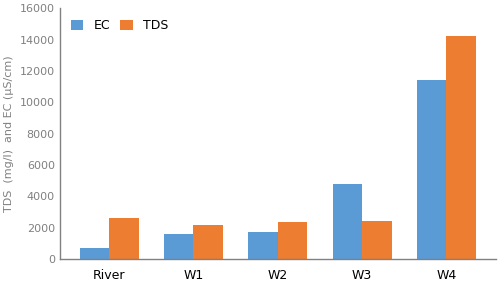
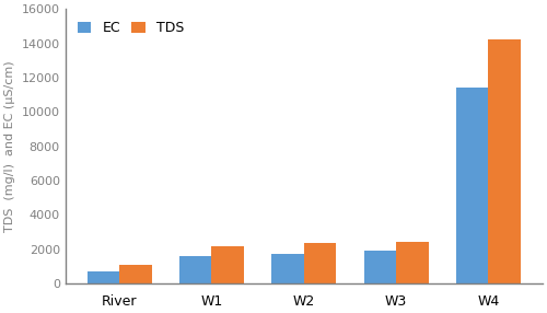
TDS/River: 2600 -> 1100
EC/W3: 4800 -> 2000
